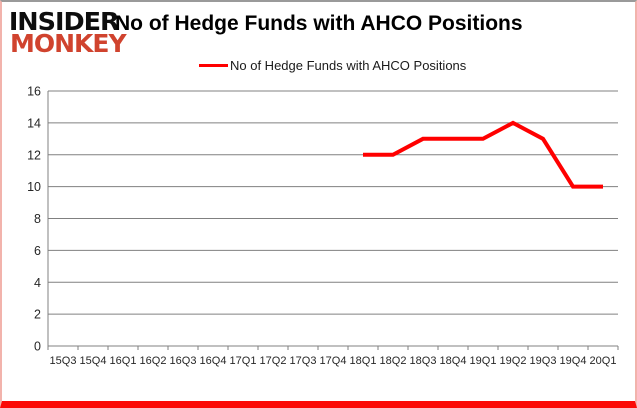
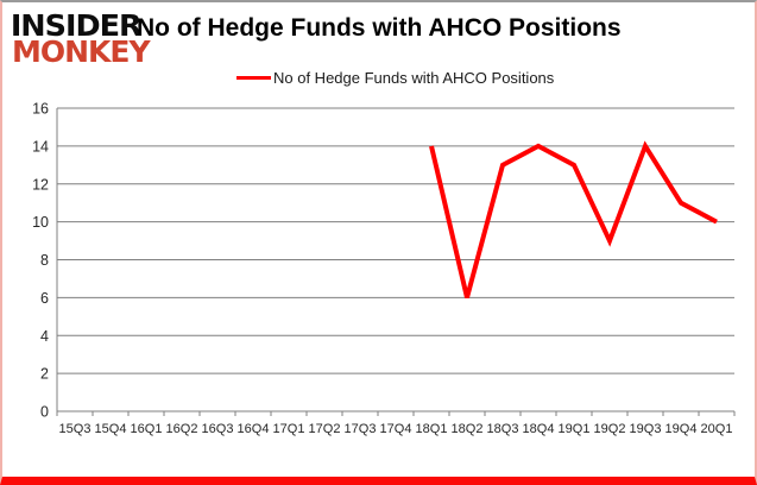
18Q1: 12 -> 14
18Q2: 12 -> 6
18Q4: 13 -> 14
19Q2: 14 -> 9
19Q3: 13 -> 14
19Q4: 10 -> 11
